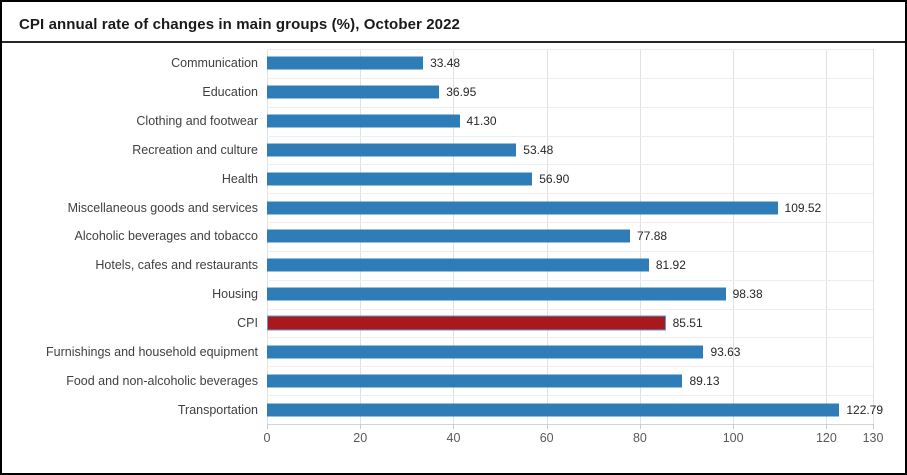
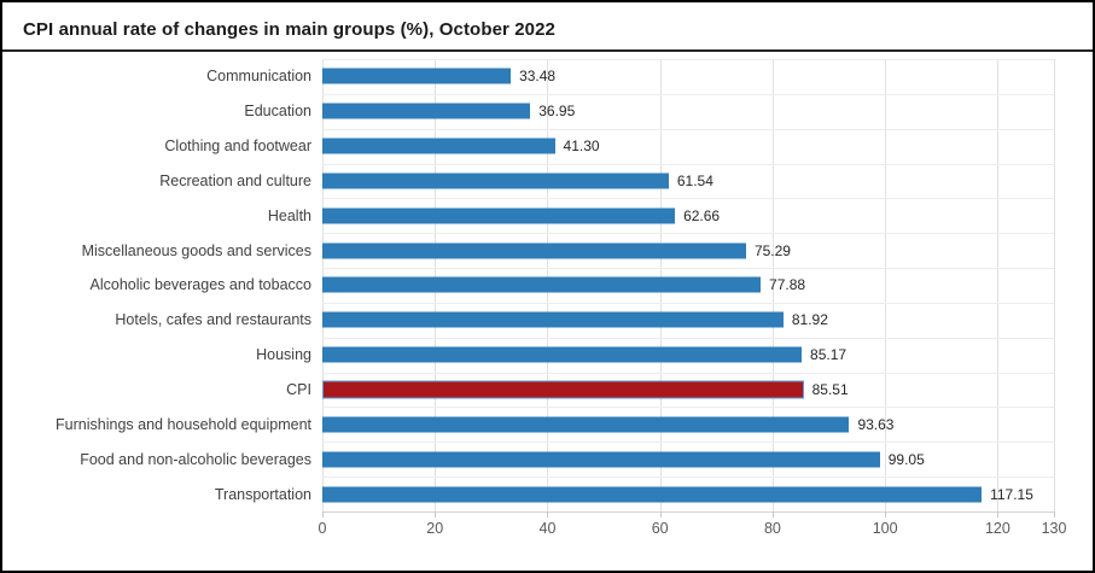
Recreation and culture: 53.48 -> 61.54
Health: 56.90 -> 62.66
Miscellaneous goods and services: 109.52 -> 75.29
Housing: 98.38 -> 85.17
Food and non-alcoholic beverages: 89.13 -> 99.05
Transportation: 122.79 -> 117.15
